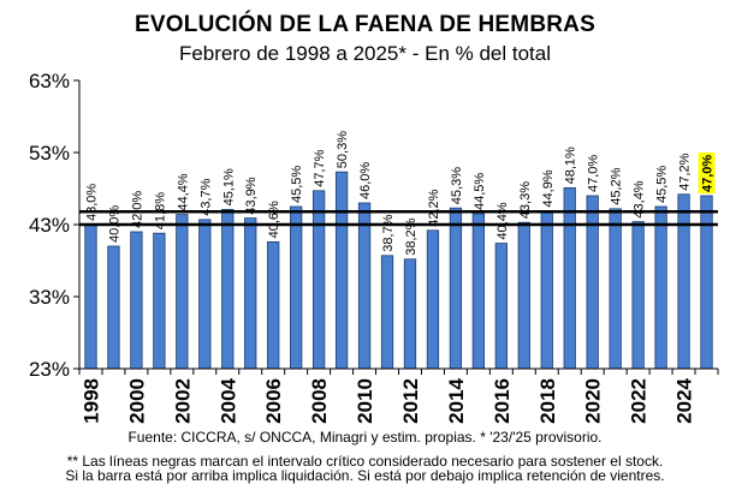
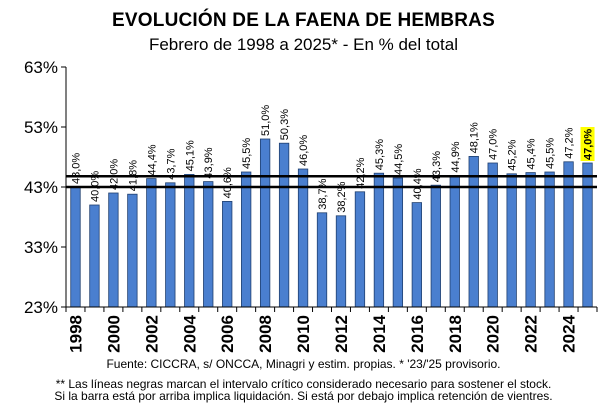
2008: 47,7% -> 51,0%
2022: 43,4% -> 45,4%
